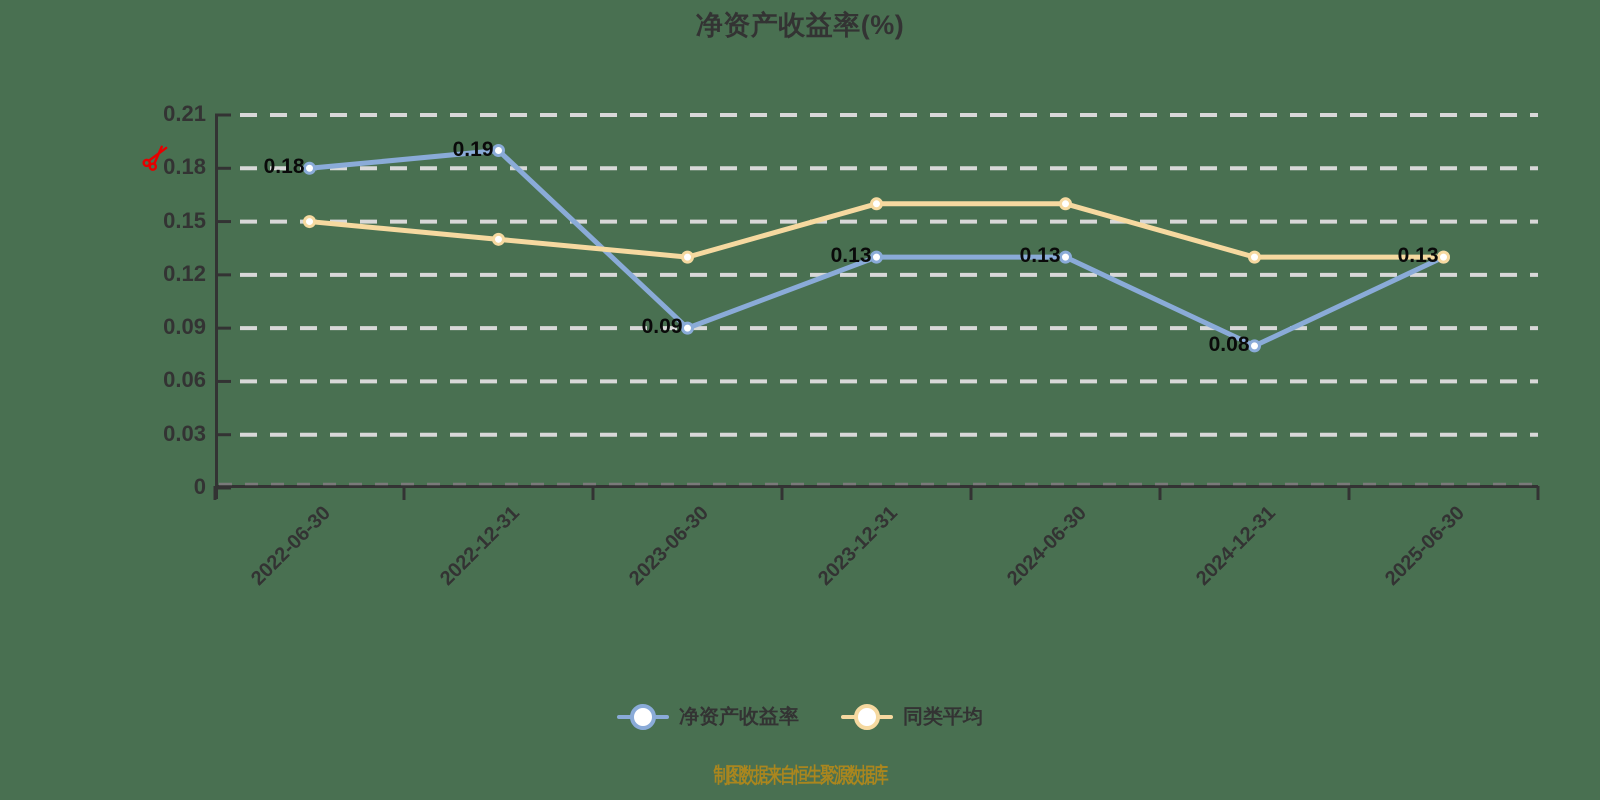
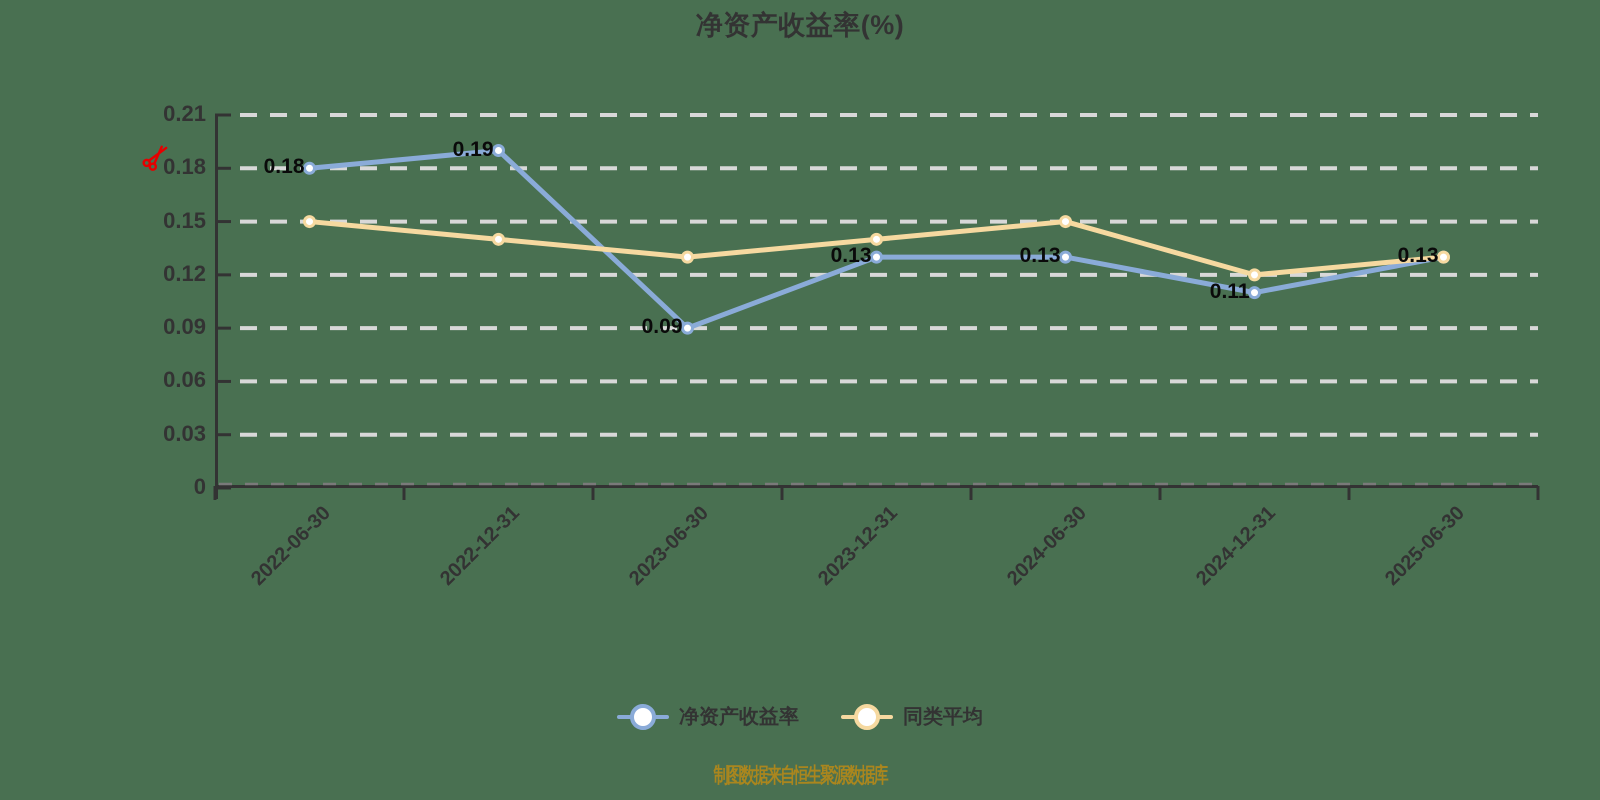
同类平均/2023-12-31: 0.16 -> 0.14
同类平均/2024-06-30: 0.16 -> 0.15
净资产收益率/2024-12-31: 0.08 -> 0.11
同类平均/2024-12-31: 0.13 -> 0.12
